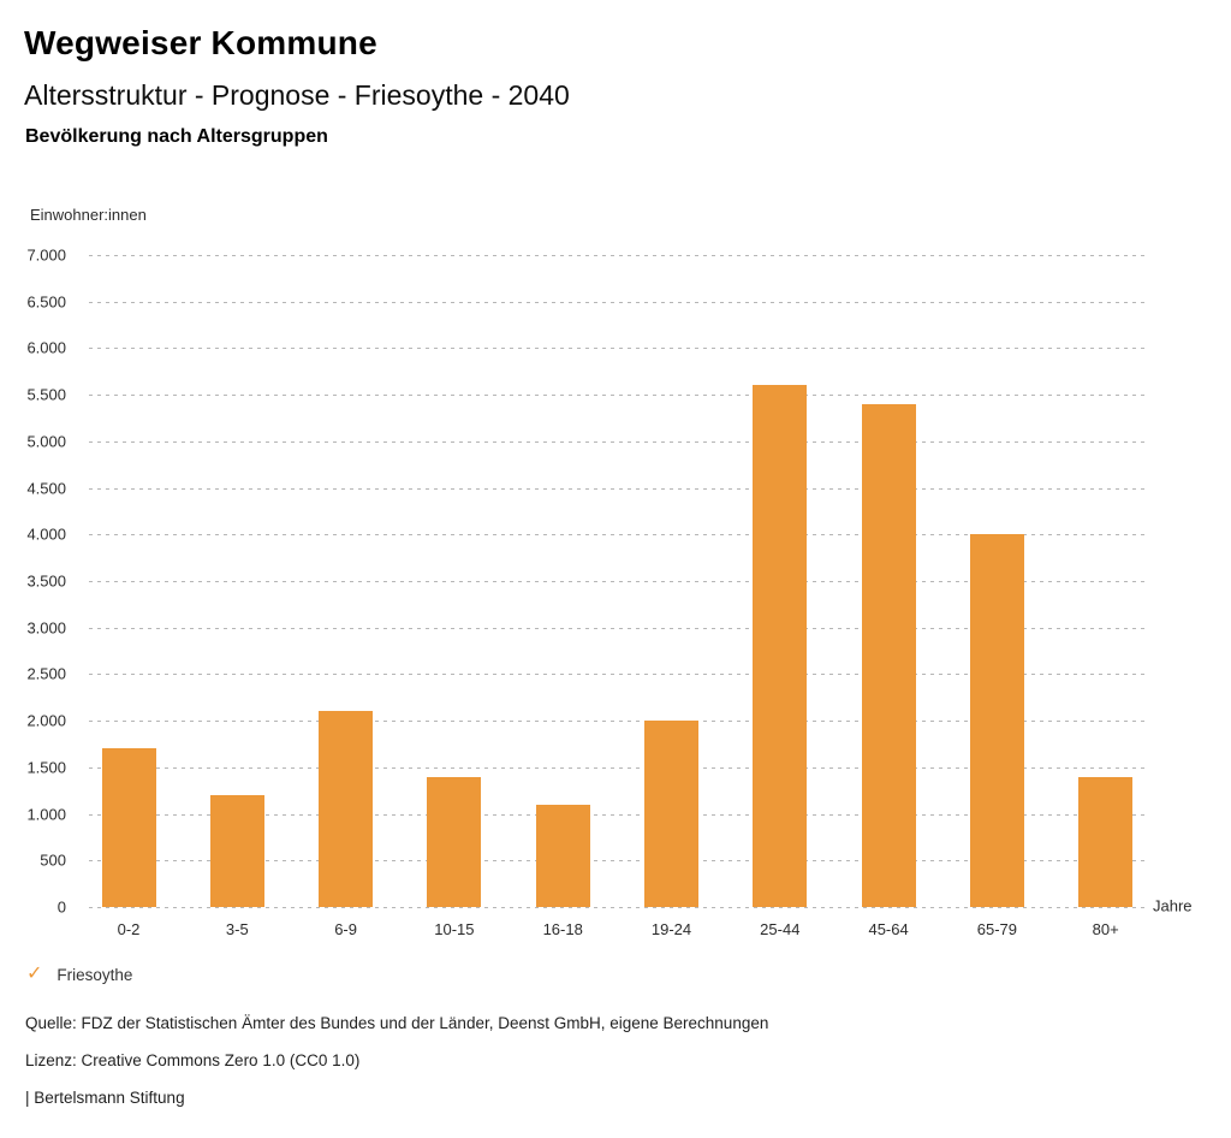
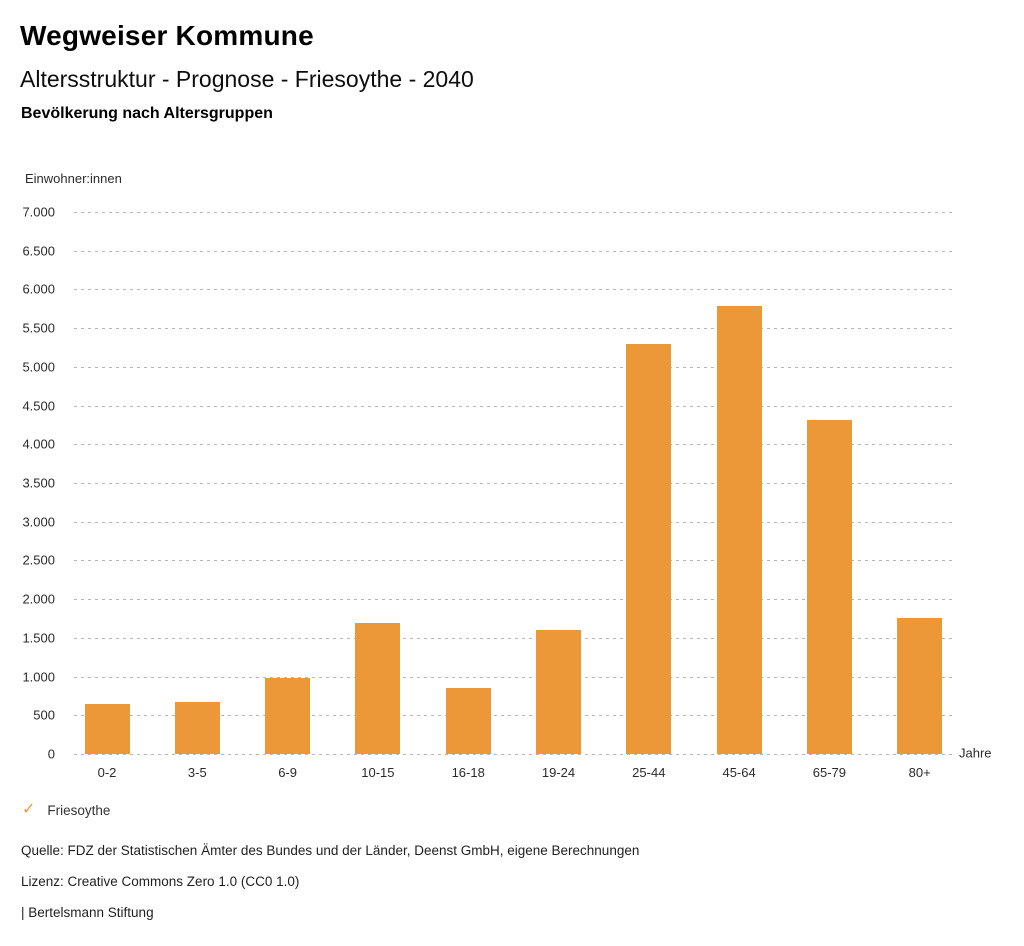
0-2: 1700 -> 600
3-5: 1200 -> 700
6-9: 2100 -> 1000
10-15: 1400 -> 1700
16-18: 1100 -> 800
19-24: 2000 -> 1600
25-44: 5600 -> 5300
45-64: 5400 -> 5800
65-79: 4000 -> 4300
80+: 1400 -> 1800
